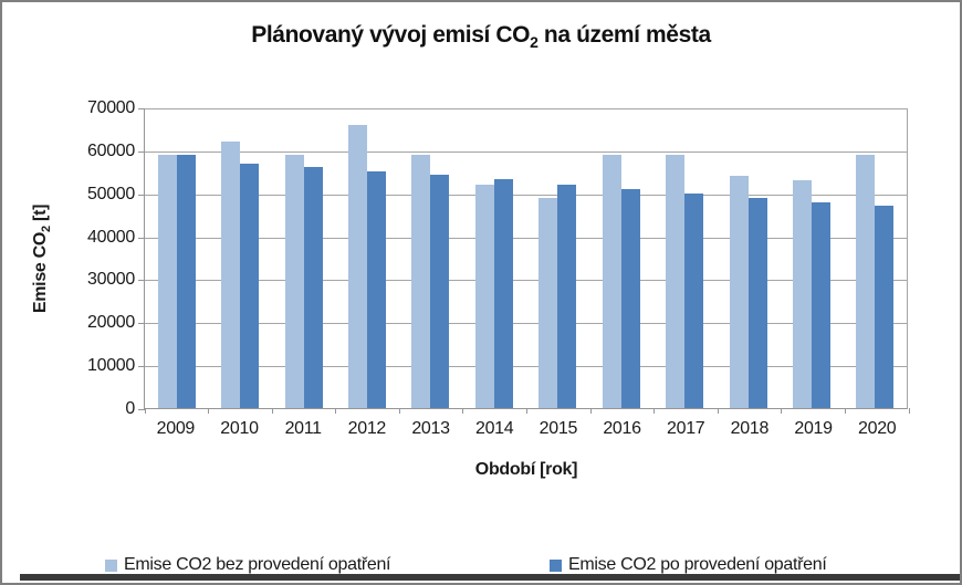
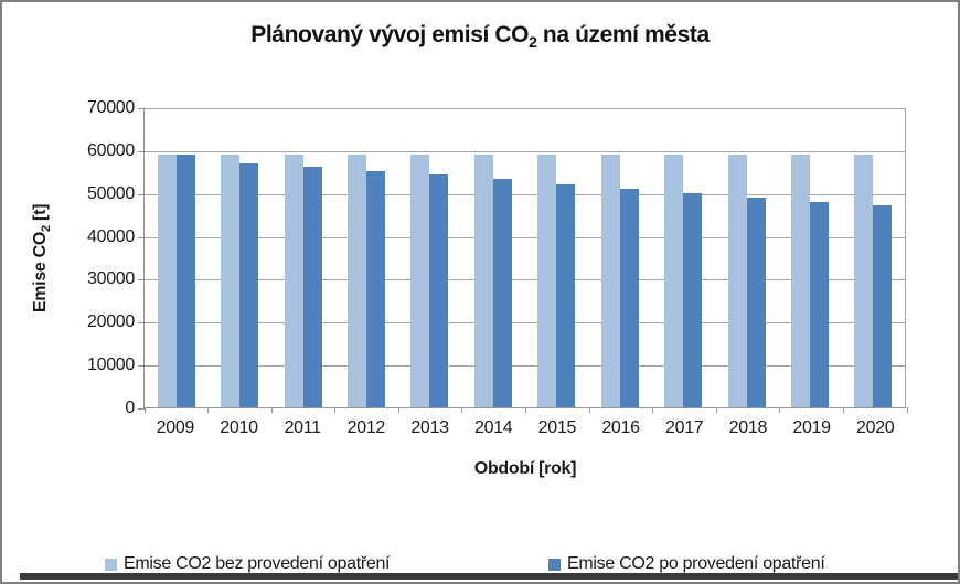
Emise CO2 bez provedení opatření/2010: 62000 -> 59000
Emise CO2 bez provedení opatření/2012: 66000 -> 59000
Emise CO2 bez provedení opatření/2014: 52000 -> 59000
Emise CO2 bez provedení opatření/2015: 49000 -> 59000
Emise CO2 bez provedení opatření/2018: 54000 -> 59000
Emise CO2 bez provedení opatření/2019: 53000 -> 59000
